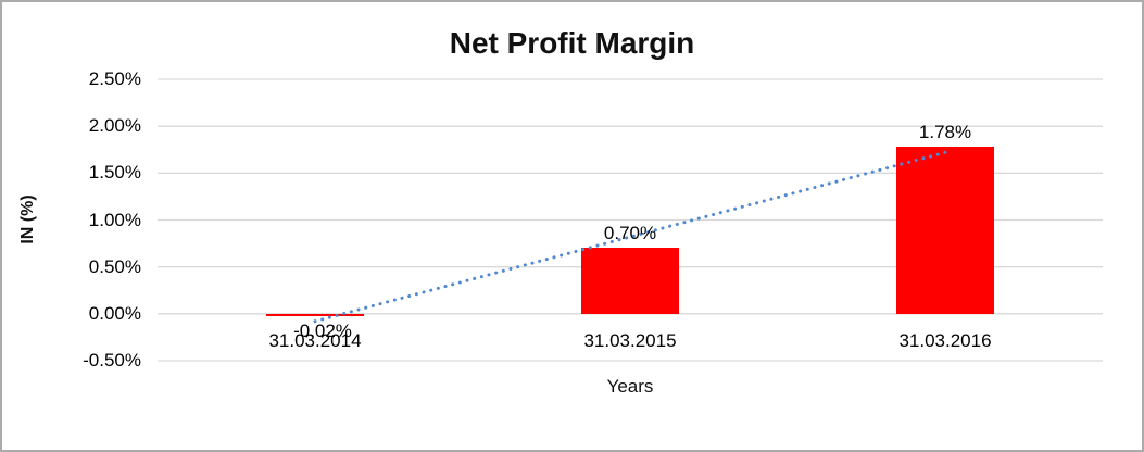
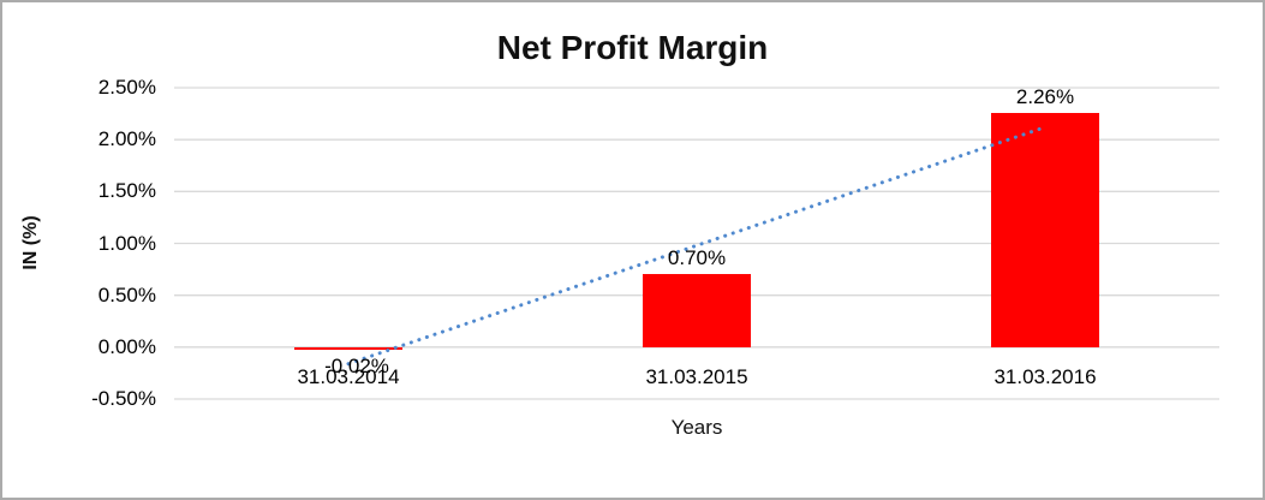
31.03.2016: 1.78% -> 2.26%
